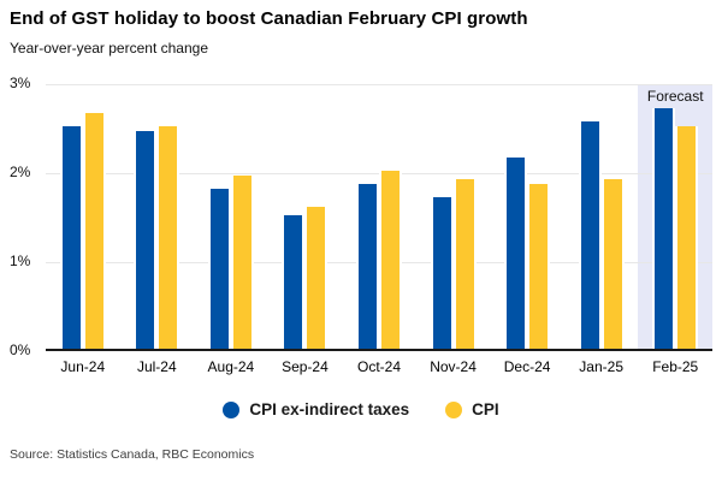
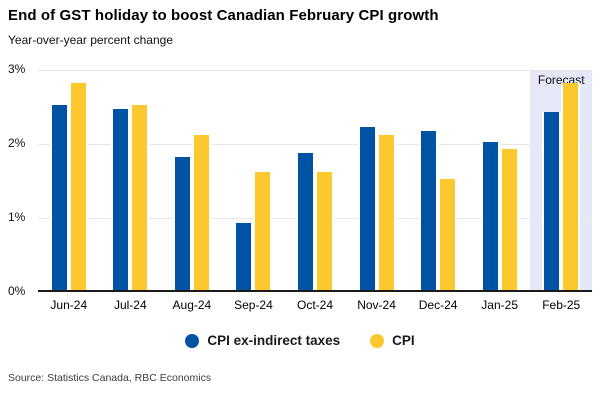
CPI/Jun-24: 2.6% -> 2.8%
CPI/Aug-24: 1.9% -> 2.1%
CPI ex-indirect taxes/Sep-24: 1.5% -> 0.9%
CPI/Oct-24: 2.0% -> 1.6%
CPI ex-indirect taxes/Nov-24: 1.7% -> 2.2%
CPI/Nov-24: 1.9% -> 2.1%
CPI/Dec-24: 1.9% -> 1.5%
CPI ex-indirect taxes/Jan-25: 2.5% -> 2.0%
CPI ex-indirect taxes/Feb-25: 2.7% -> 2.4%
CPI/Feb-25: 2.5% -> 2.8%
